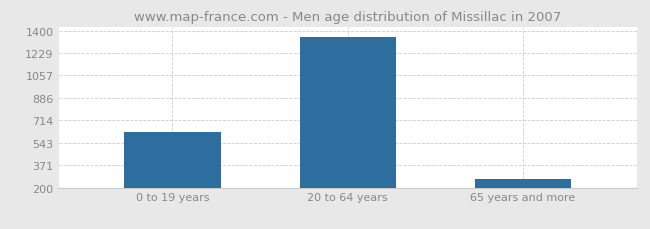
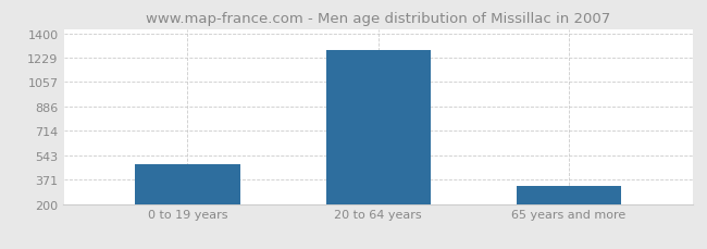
0 to 19 years: 620 -> 480
20 to 64 years: 1350 -> 1280
65 years and more: 270 -> 330
